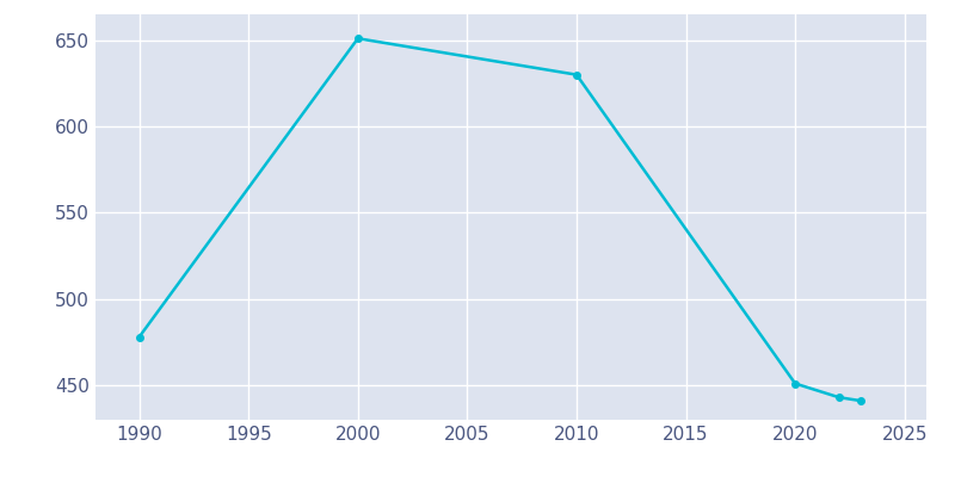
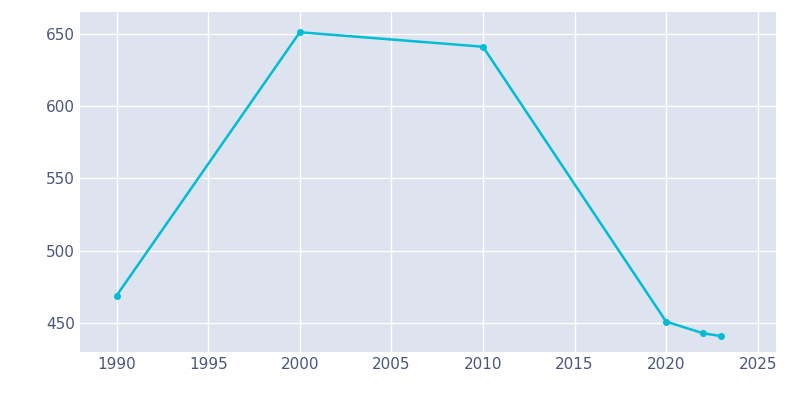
1990: 478 -> 469
2010: 630 -> 641
